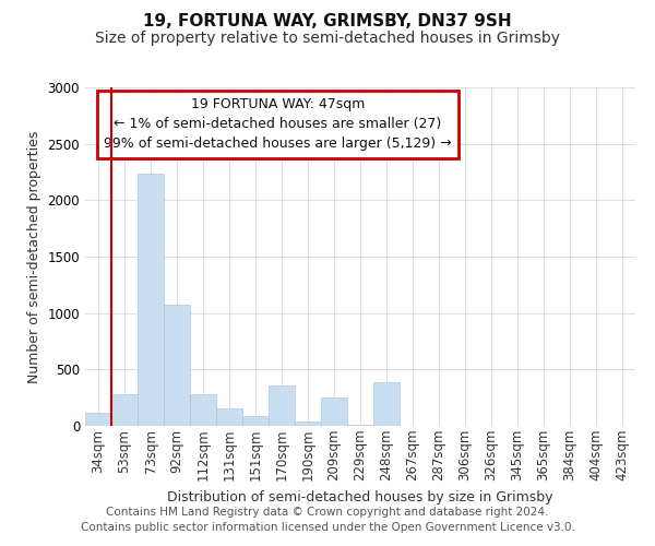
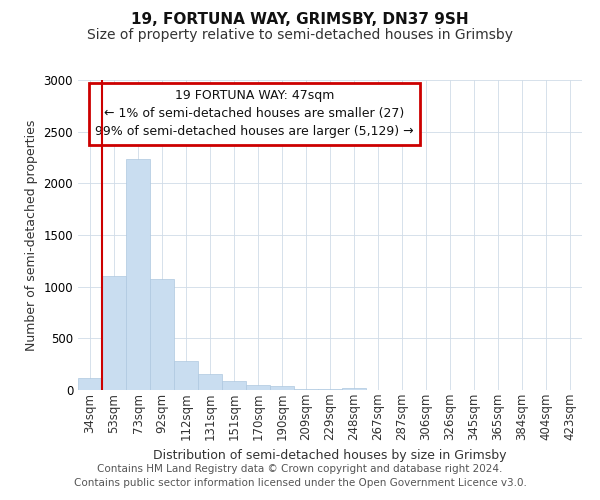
53sqm: 280 -> 1100
170sqm: 360 -> 50
209sqm: 250 -> 10
248sqm: 390 -> 20
